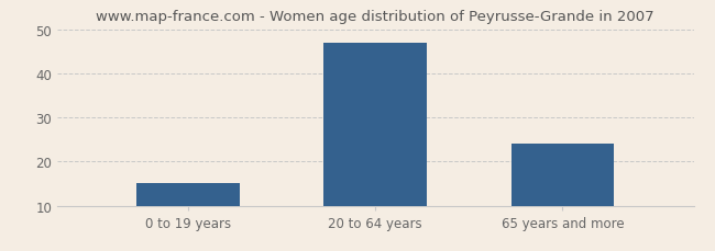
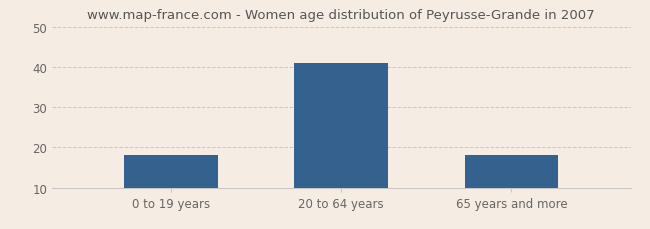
0 to 19 years: 15 -> 18
20 to 64 years: 47 -> 41
65 years and more: 24 -> 18
